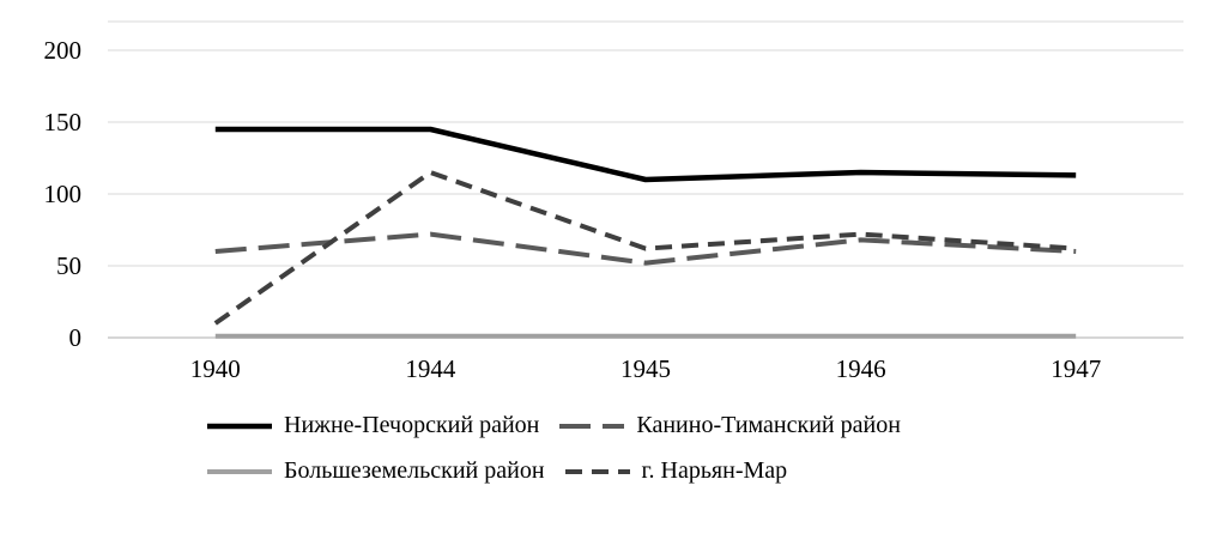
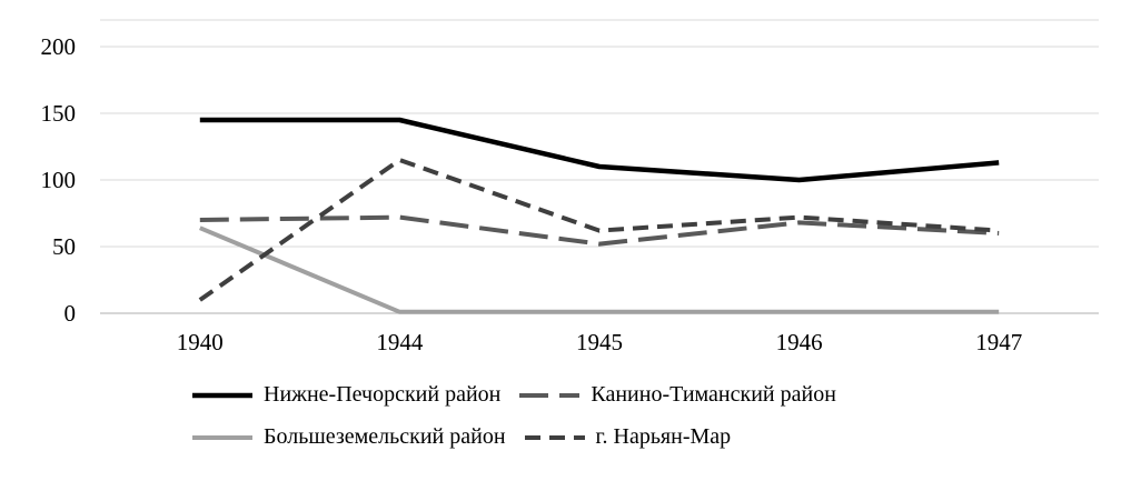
Канино-Тиманский район/1940: 60 -> 70
Большеземельский район/1940: 1 -> 64
Нижне-Печорский район/1946: 115 -> 100
